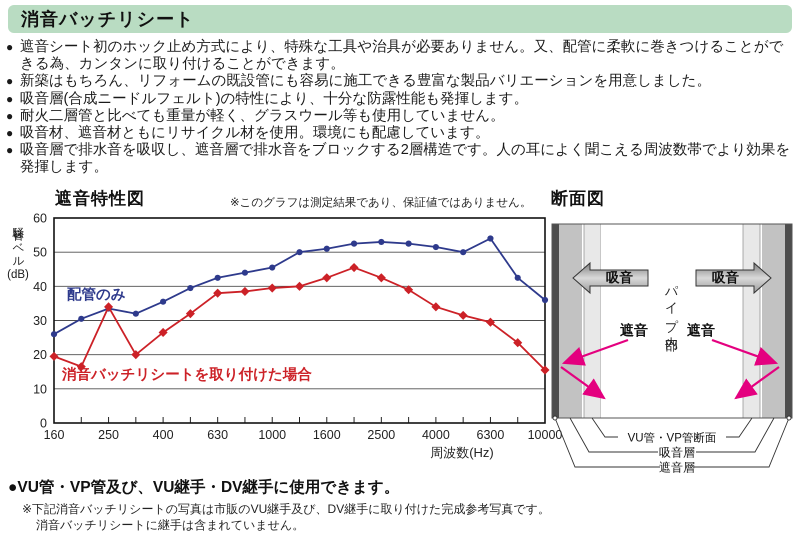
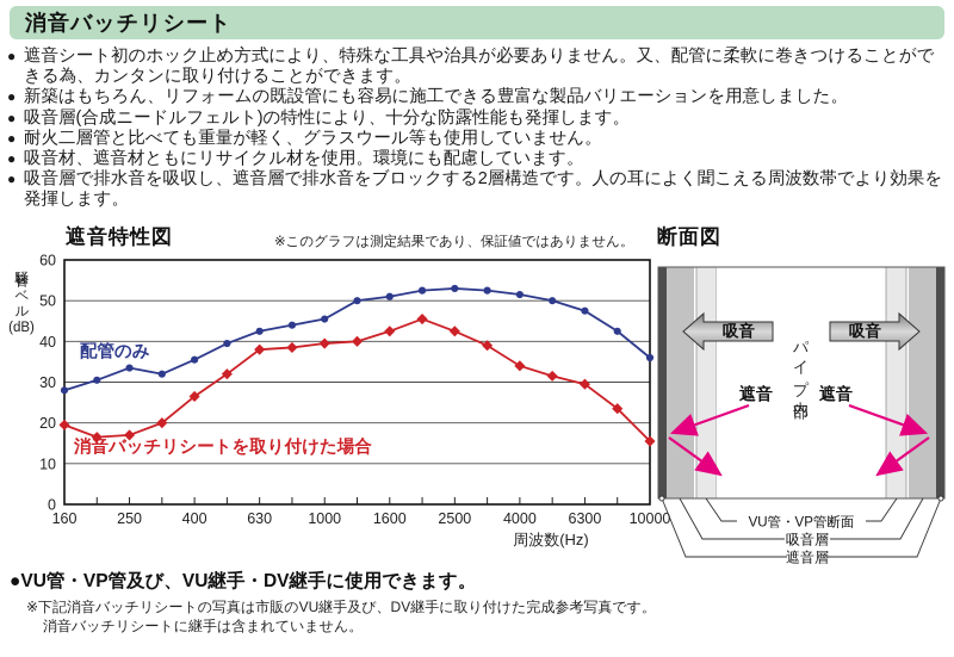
配管のみ/160: 26 -> 28
消音バッチリシートを取り付けた場合/250: 34 -> 17
配管のみ/6300: 54 -> 48
